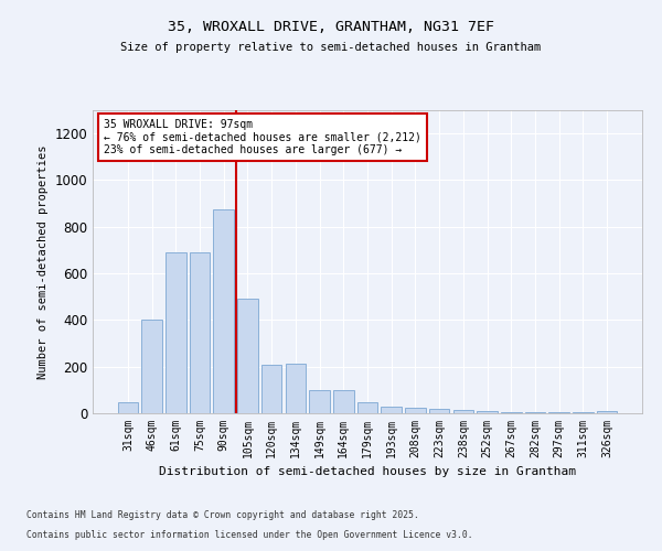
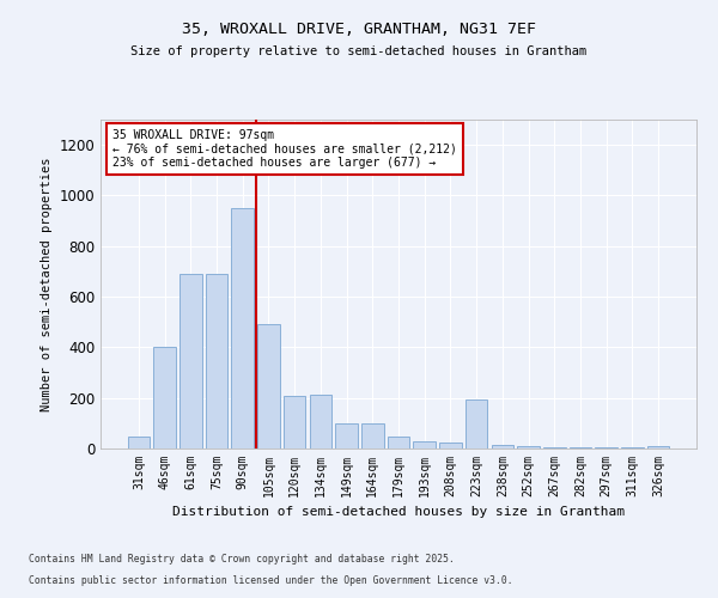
90sqm: 875 -> 950
223sqm: 20 -> 195
